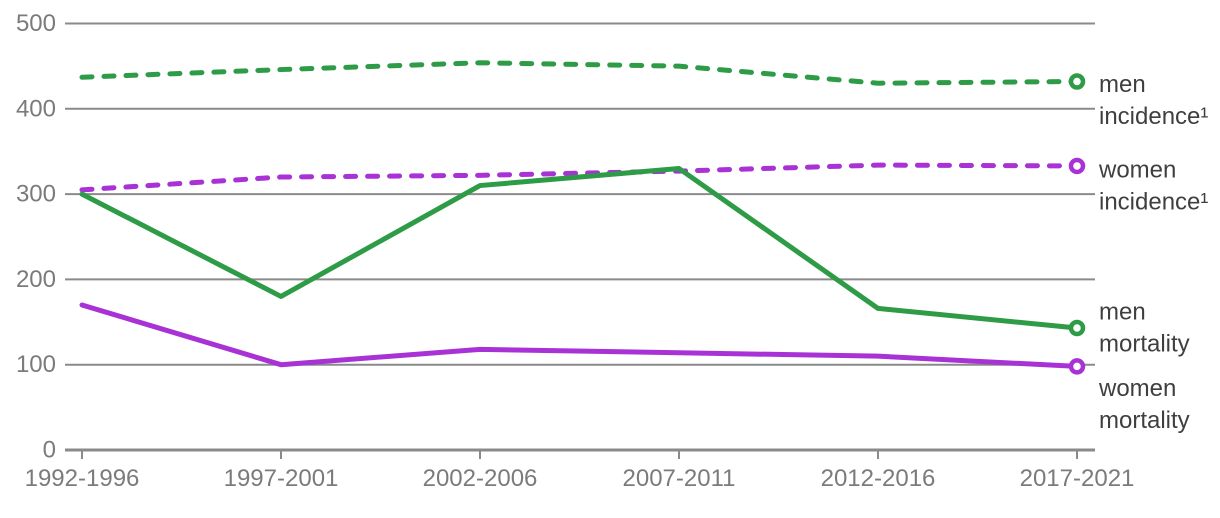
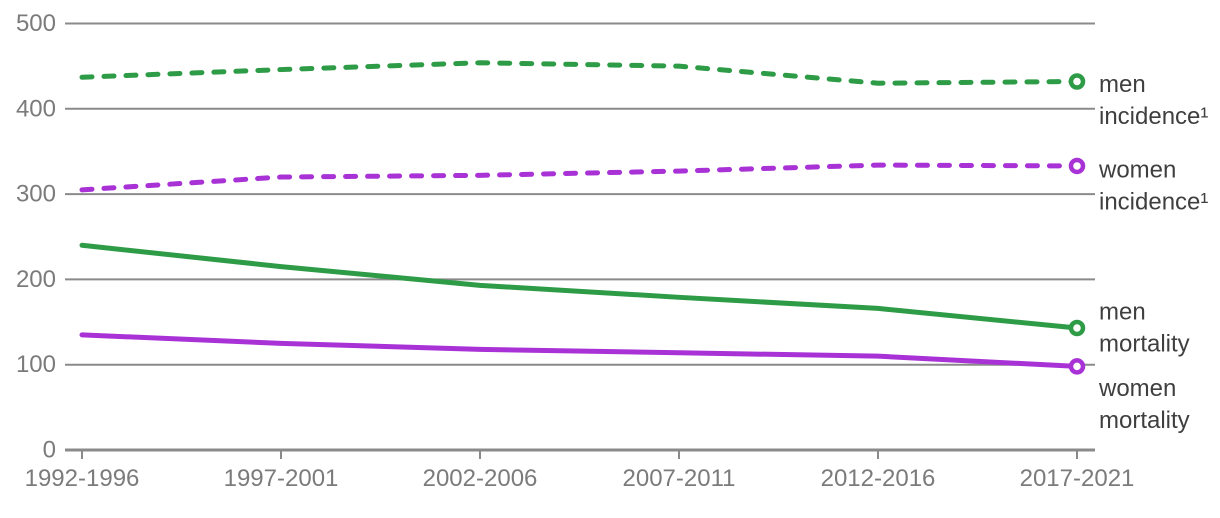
men mortality/1992-1996: 300 -> 240
women mortality/1992-1996: 170 -> 140
men mortality/1997-2001: 180 -> 220
women mortality/1997-2001: 100 -> 120
men mortality/2002-2006: 310 -> 190
men mortality/2007-2011: 330 -> 180
